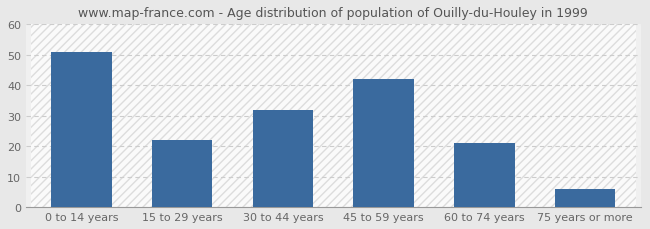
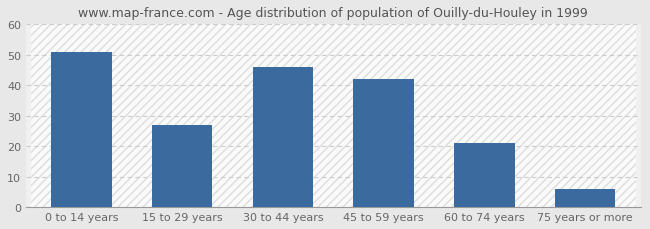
15 to 29 years: 22 -> 27
30 to 44 years: 32 -> 46
